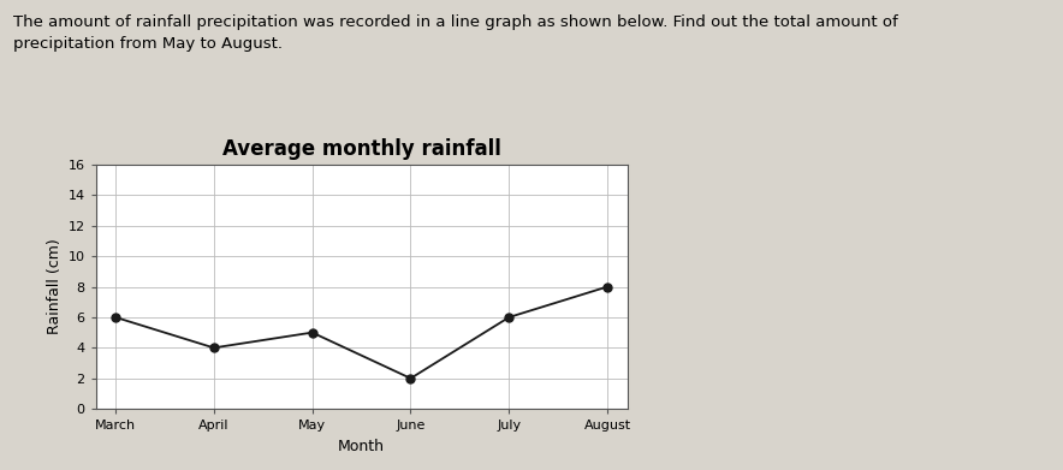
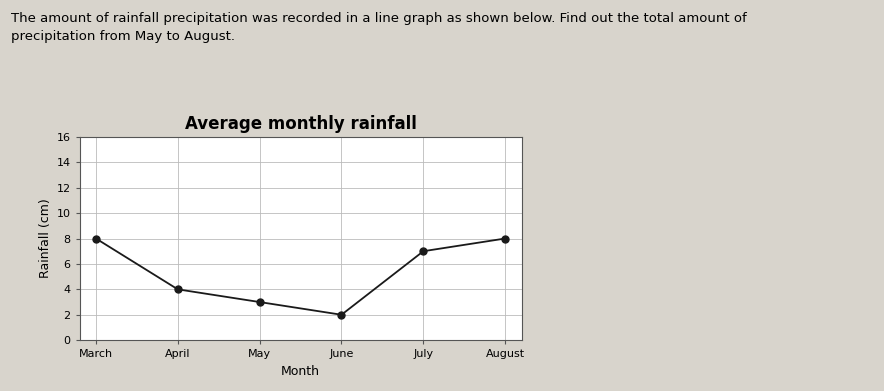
March: 6 -> 8
May: 5 -> 3
July: 6 -> 7
